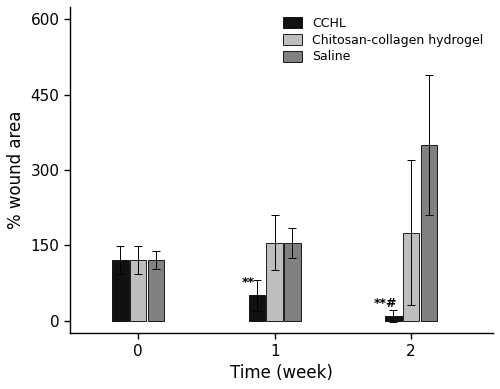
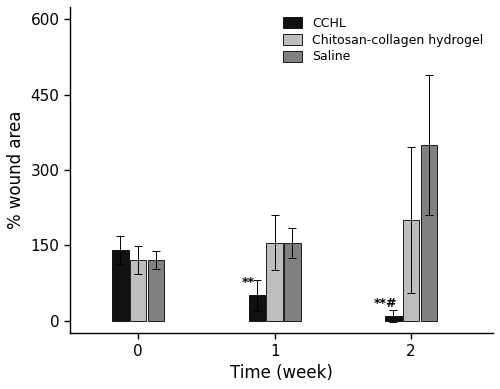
CCHL/0: 120 -> 140
Chitosan-collagen hydrogel/2: 175 -> 200
